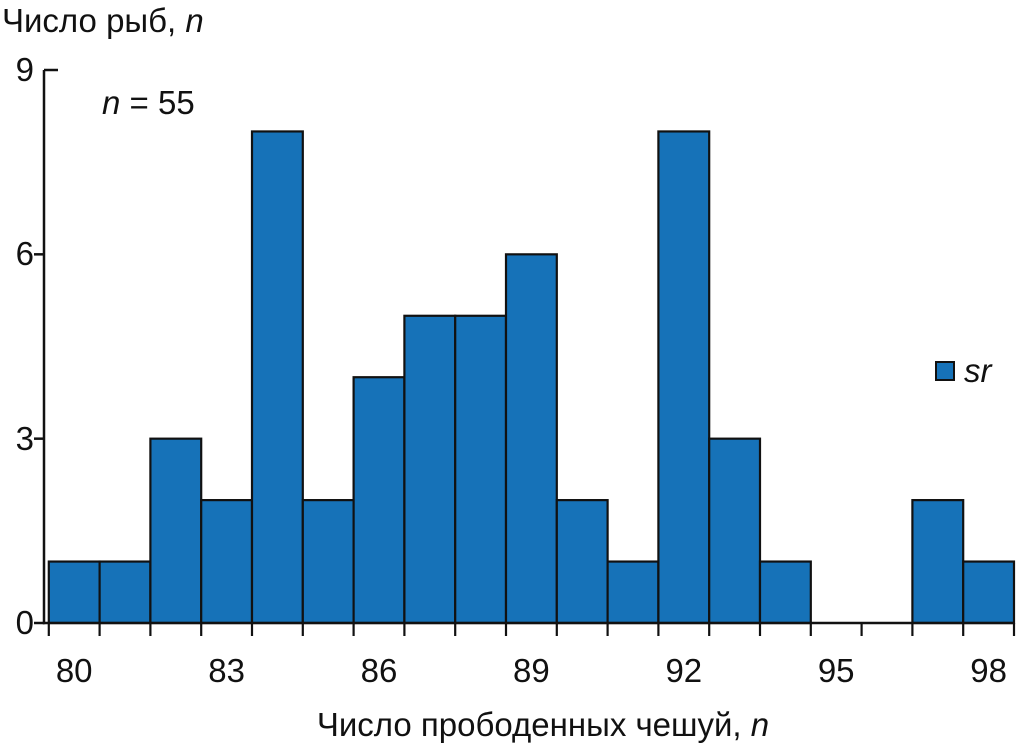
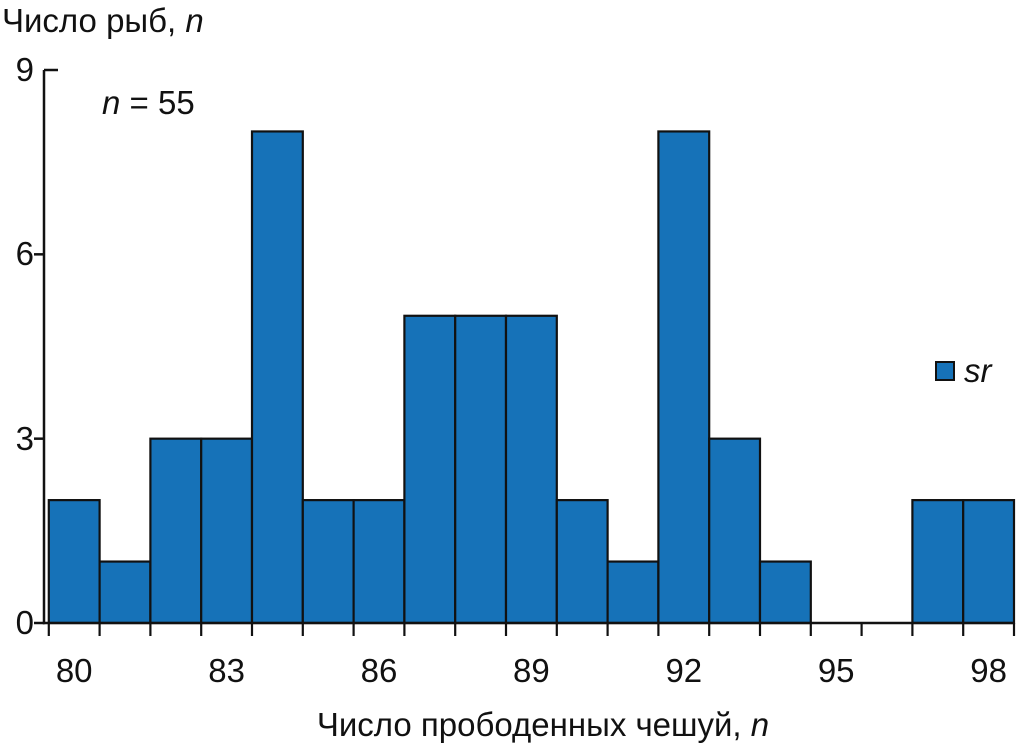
80: 1 -> 2
83: 2 -> 3
86: 4 -> 2
89: 6 -> 5
98: 1 -> 2
